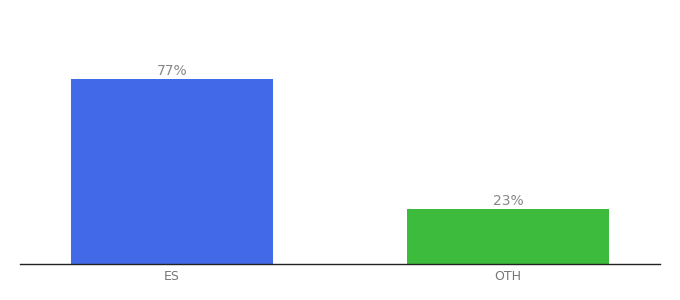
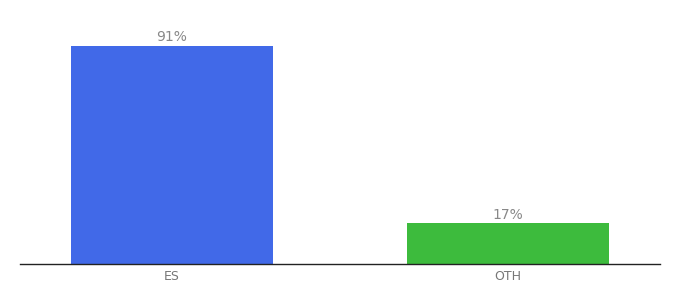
ES: 77% -> 91%
OTH: 23% -> 17%
